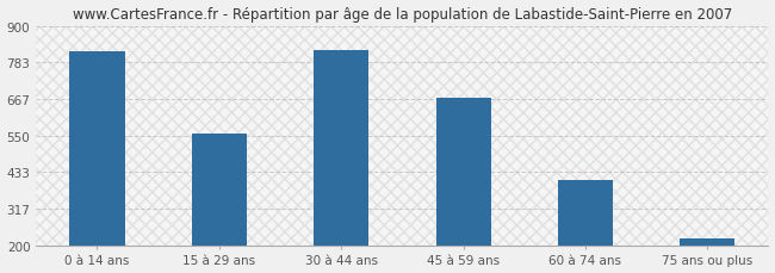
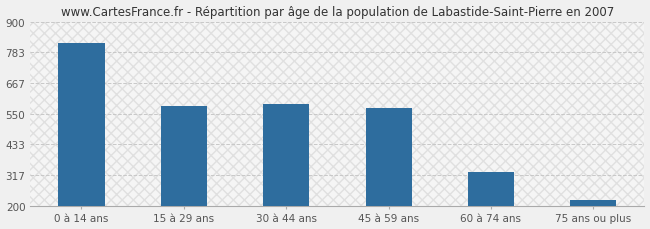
15 à 29 ans: 556 -> 580
30 à 44 ans: 822 -> 585
45 à 59 ans: 672 -> 570
60 à 74 ans: 407 -> 330
